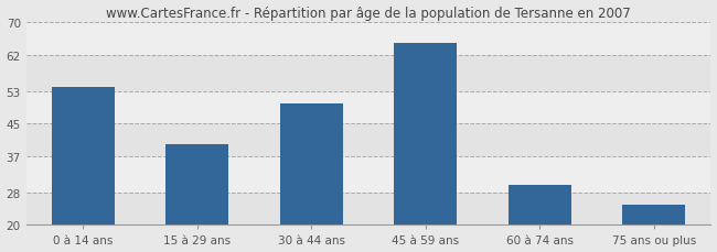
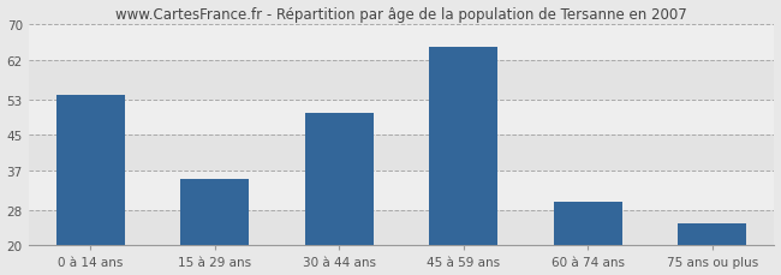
15 à 29 ans: 40 -> 35
